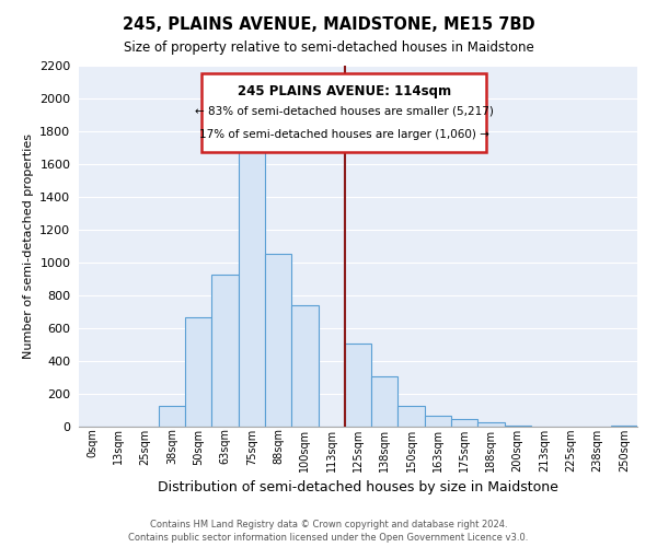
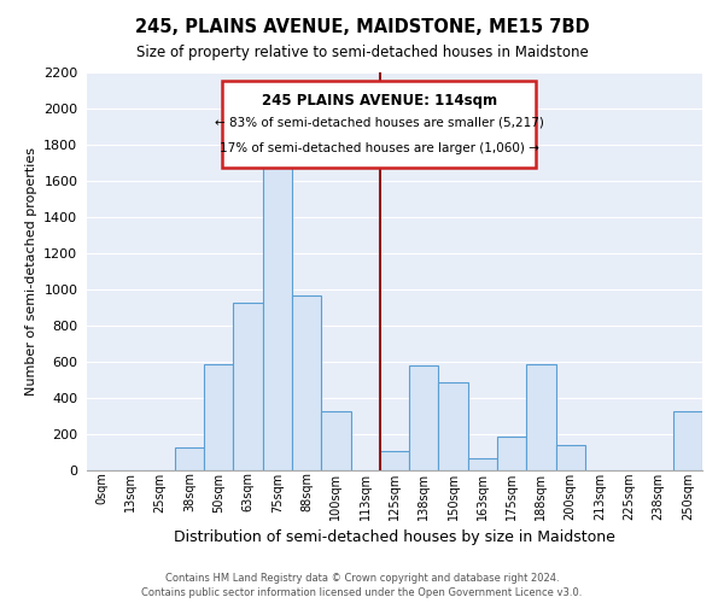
50sqm: 660 -> 590
88sqm: 1060 -> 970
100sqm: 740 -> 330
125sqm: 500 -> 110
138sqm: 310 -> 580
150sqm: 120 -> 490
175sqm: 50 -> 190
188sqm: 30 -> 590
200sqm: 0 -> 140
250sqm: 0 -> 330
